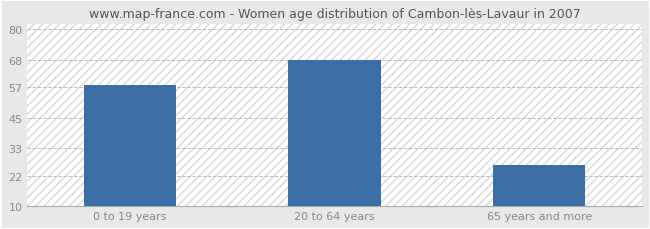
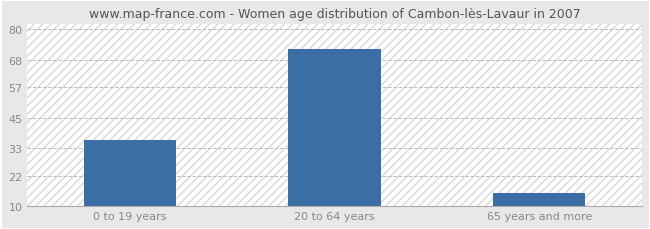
0 to 19 years: 58 -> 36
20 to 64 years: 68 -> 72
65 years and more: 26 -> 15
